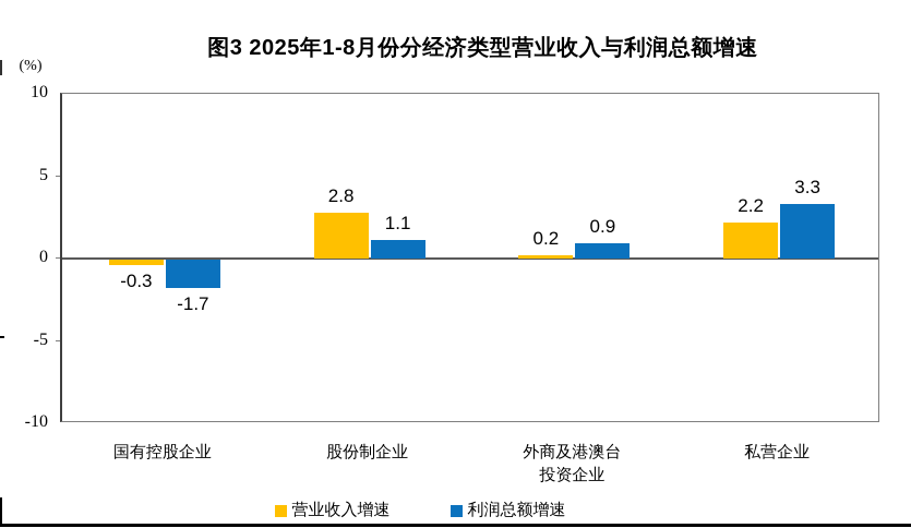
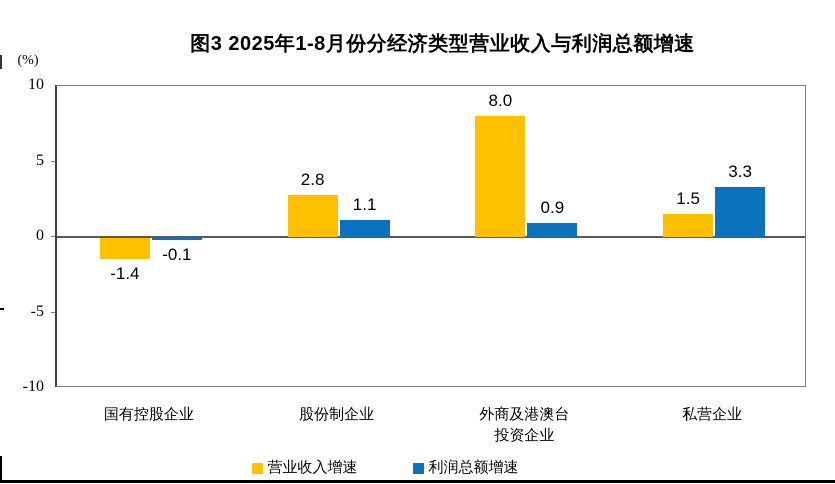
营业收入增速/国有控股企业: -0.3 -> -1.4
利润总额增速/国有控股企业: -1.7 -> -0.1
营业收入增速/外商及港澳台 投资企业: 0.2 -> 8.0
营业收入增速/私营企业: 2.2 -> 1.5
